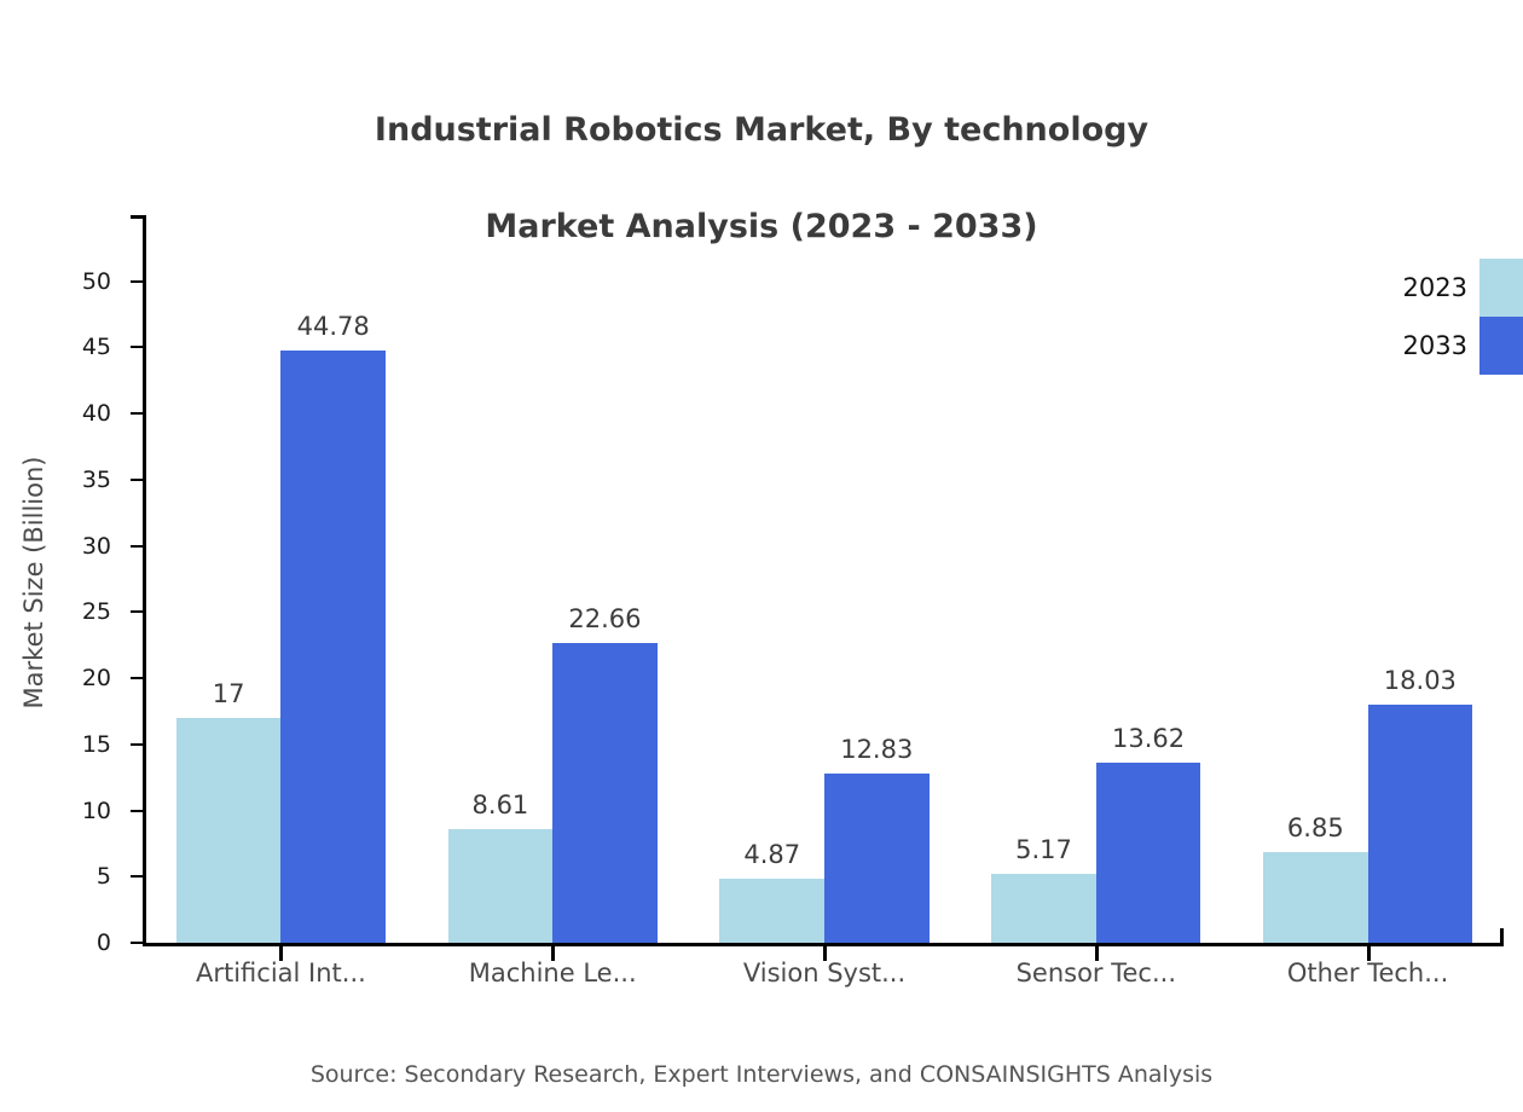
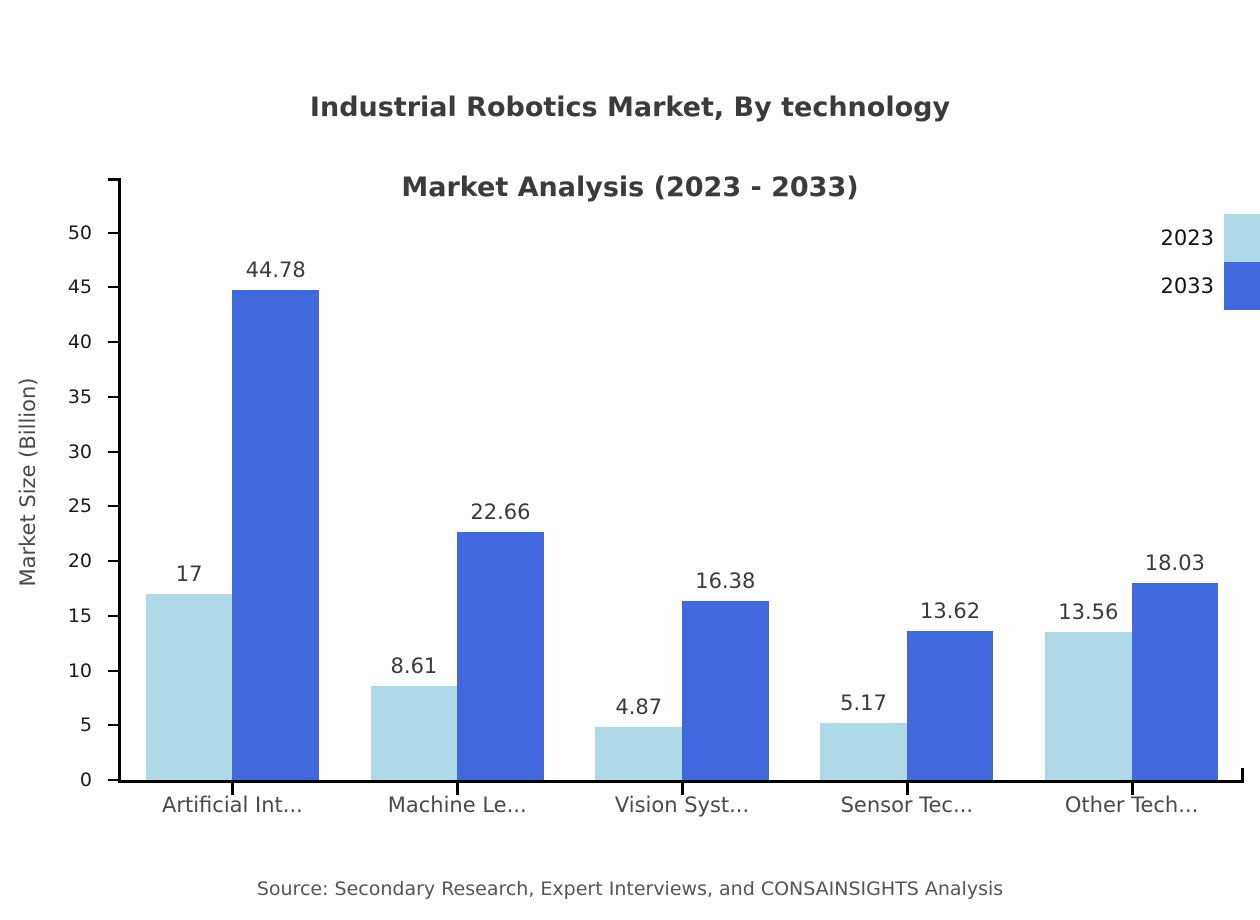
2033/Vision Syst...: 12.83 -> 16.38
2023/Other Tech...: 6.85 -> 13.56
